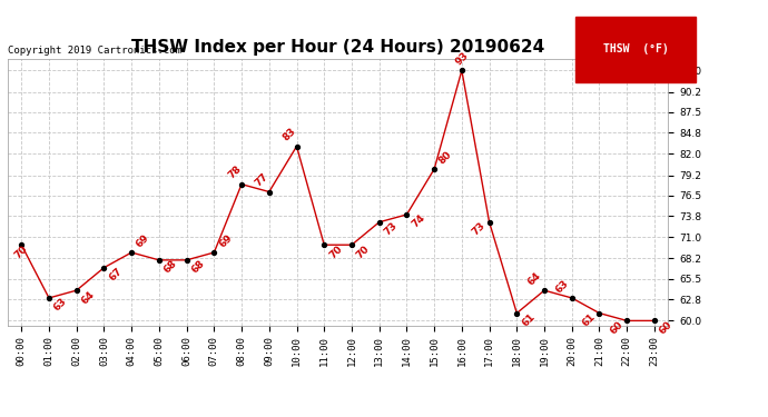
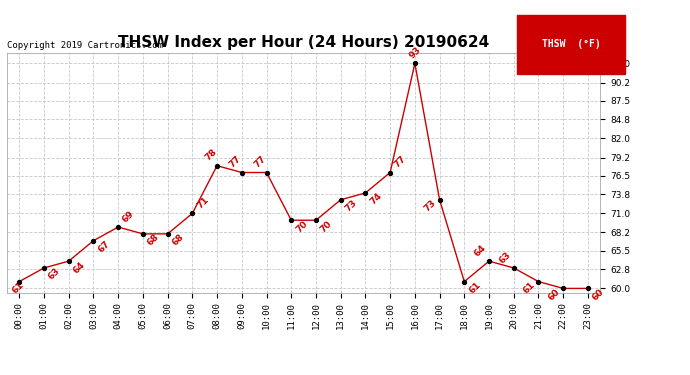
00:00: 70 -> 61
07:00: 69 -> 71
10:00: 83 -> 77
15:00: 80 -> 77
